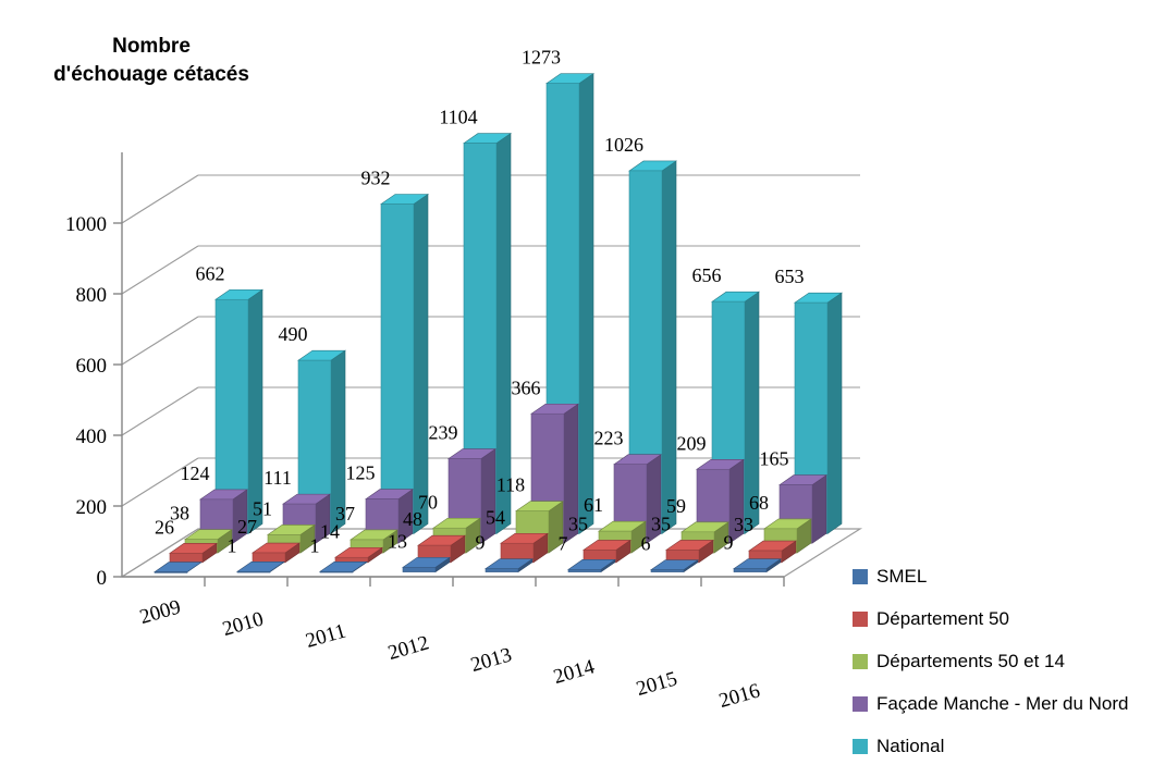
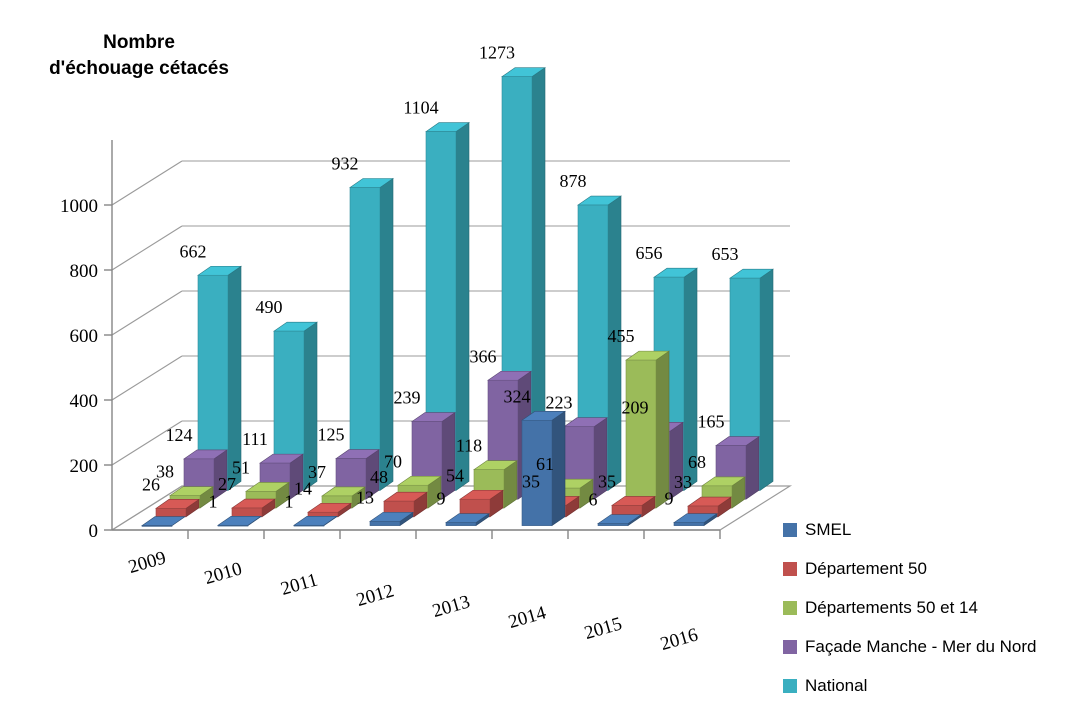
SMEL/2014: 7 -> 324
National/2014: 1026 -> 878
Départements 50 et 14/2015: 59 -> 455
